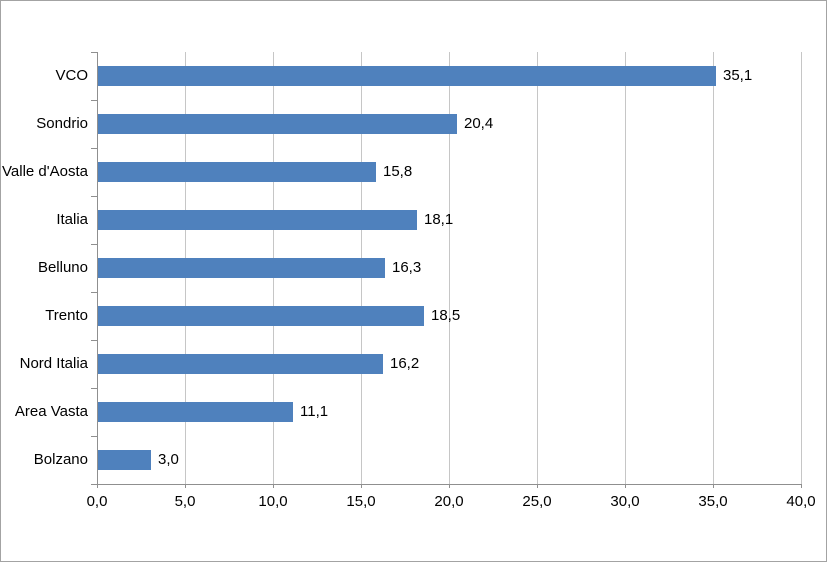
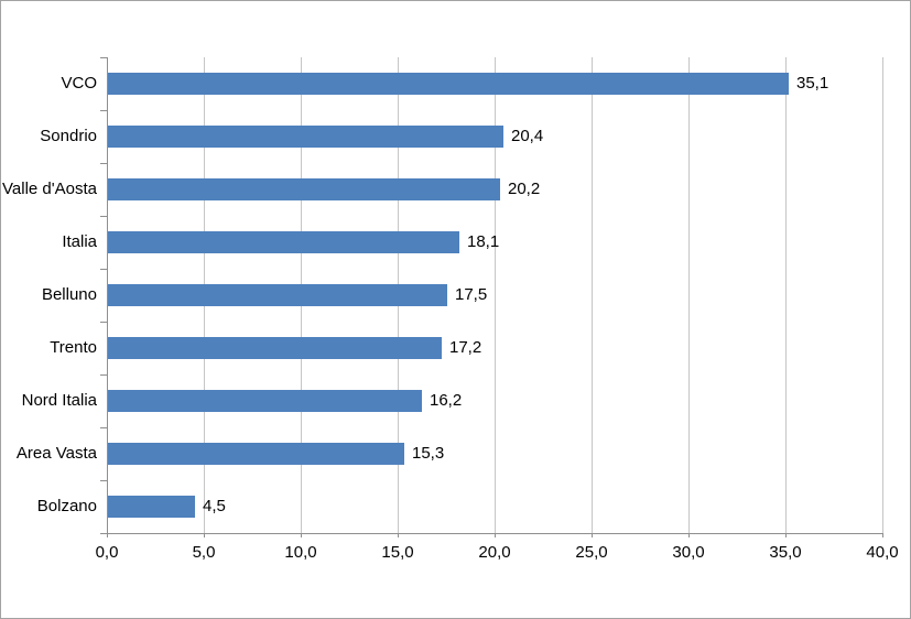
Valle d'Aosta: 15,8 -> 20,2
Belluno: 16,3 -> 17,5
Trento: 18,5 -> 17,2
Area Vasta: 11,1 -> 15,3
Bolzano: 3,0 -> 4,5
